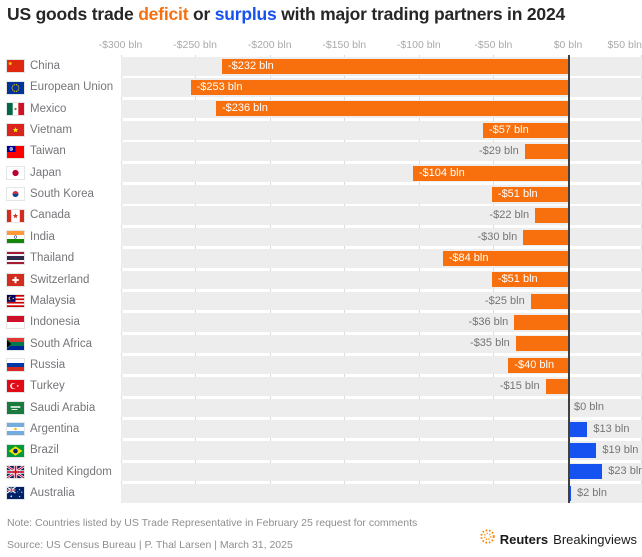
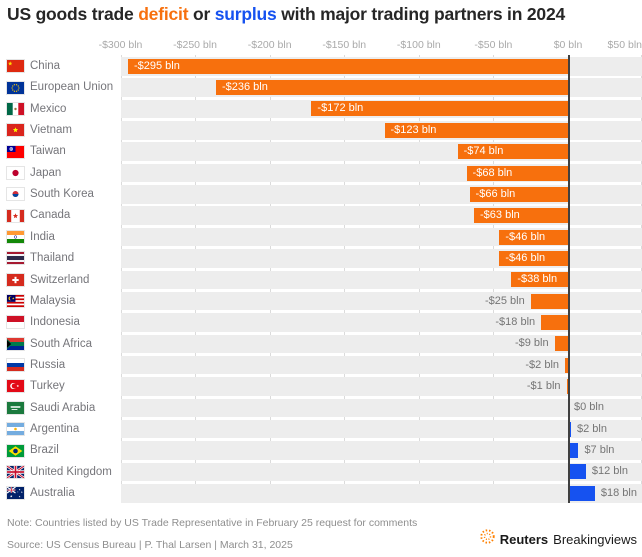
China: -$232 -> -$295
European Union: -$253 -> -$236
Mexico: -$236 -> -$172
Vietnam: -$57 -> -$123
Taiwan: -$29 -> -$74
Japan: -$104 -> -$68
South Korea: -$51 -> -$66
Canada: -$22 -> -$63
India: -$30 -> -$46
Thailand: -$84 -> -$46
Switzerland: -$51 -> -$38
Indonesia: -$36 -> -$18
South Africa: -$35 -> -$9
Russia: -$40 -> -$2
Turkey: -$15 -> -$1
Argentina: $13 -> $2
Brazil: $19 -> $7
United Kingdom: $23 -> $12
Australia: $2 -> $18
